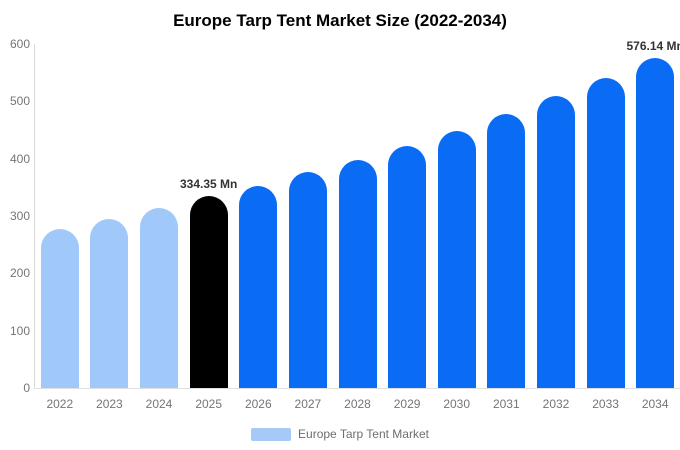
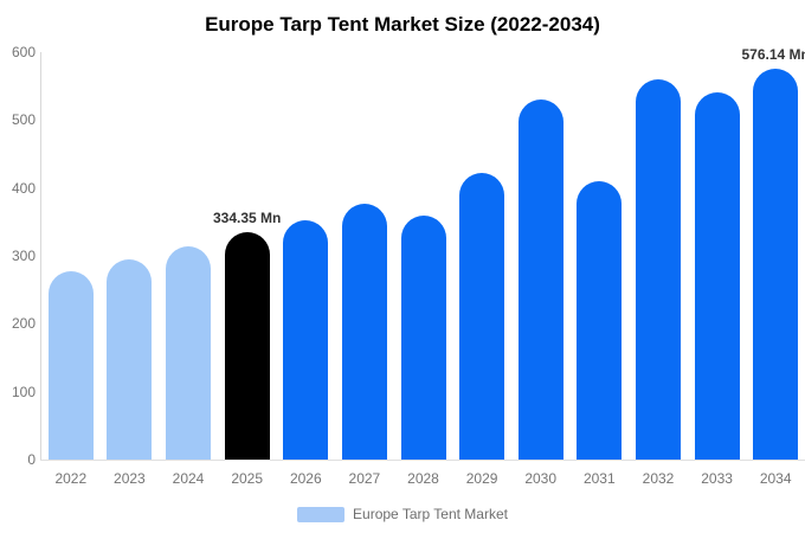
2028: 400 -> 360
2030: 450 -> 530
2031: 480 -> 410
2032: 510 -> 560
